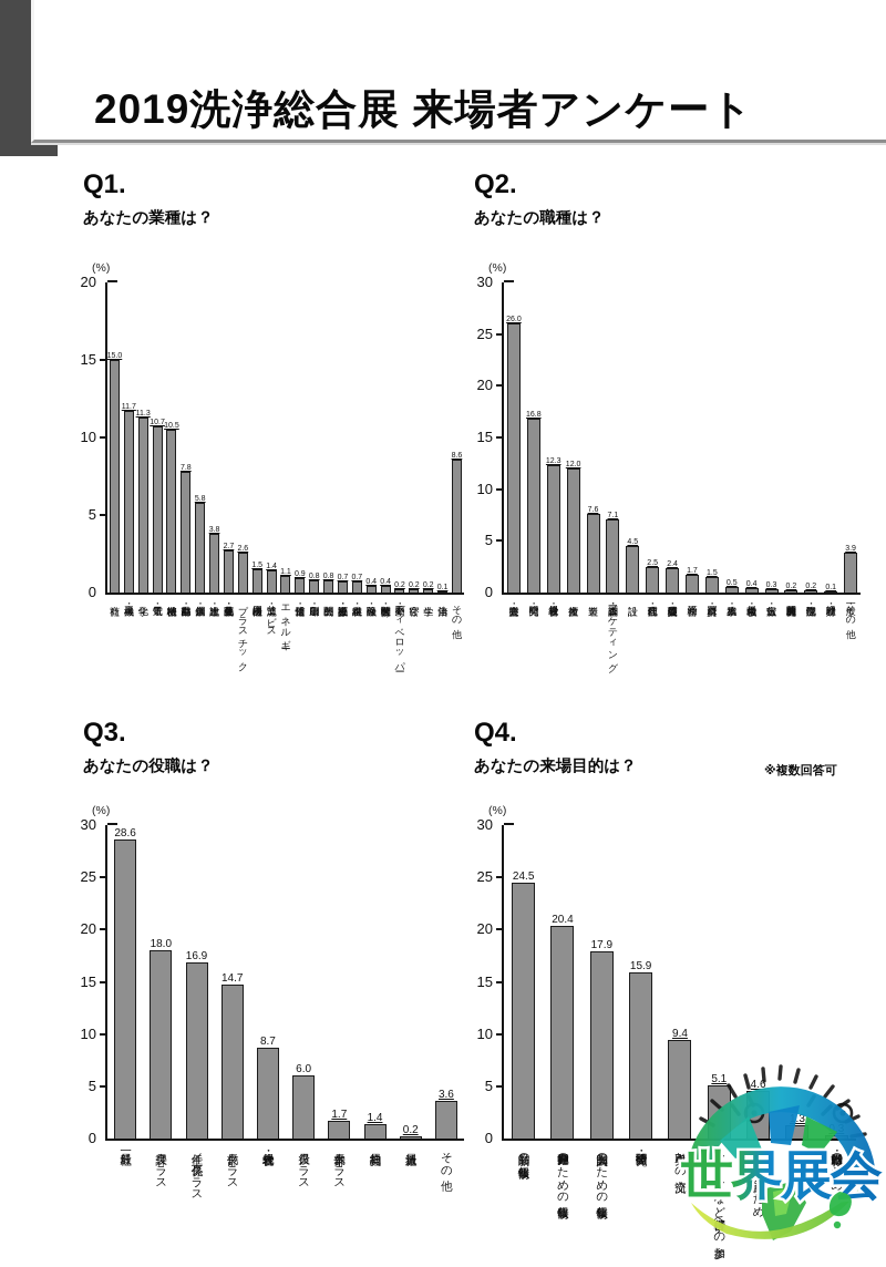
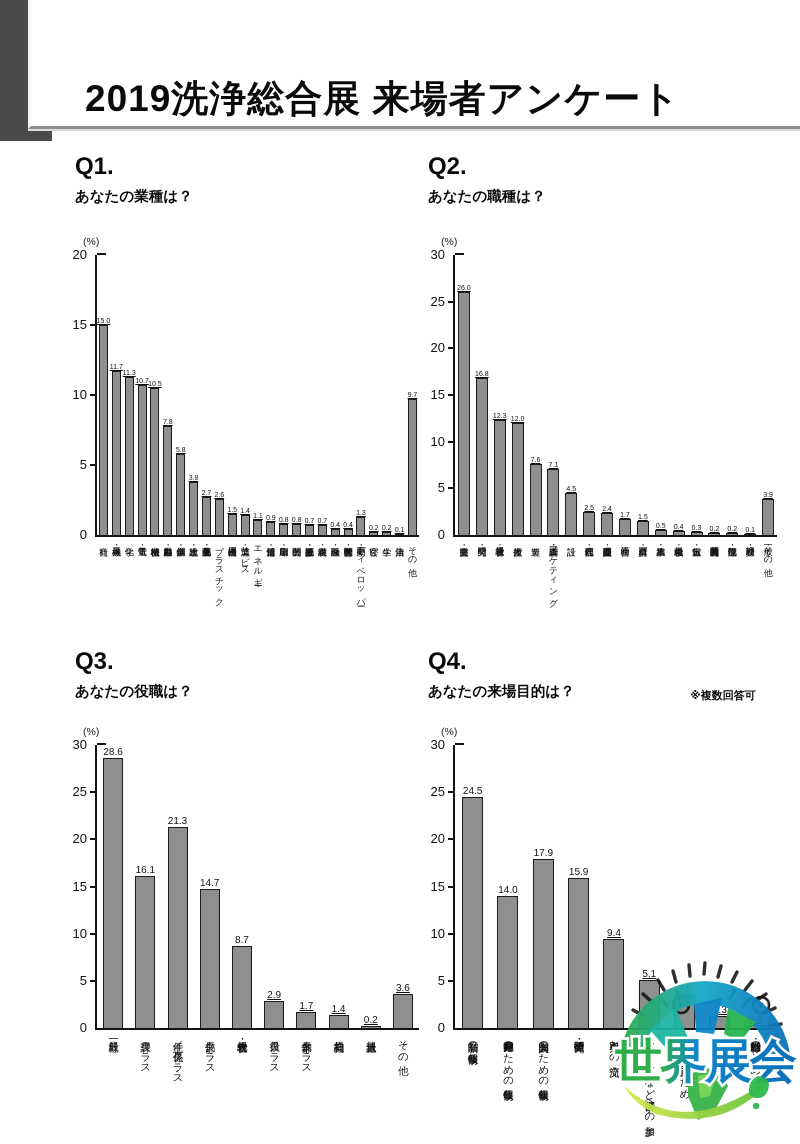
あなたの業種は？/不動産・ディベロッパー: 0.2 -> 1.3
あなたの業種は？/その他: 8.6 -> 9.7
あなたの役職は？/課長クラス: 18.0 -> 16.1
あなたの役職は？/主任／係長クラス: 16.9 -> 21.3
あなたの役職は？/役員クラス: 6.0 -> 2.9
あなたの来場目的は？/業界動向把握のための情報収集: 20.4 -> 14.0
あなたの来場目的は？/出展社との商談のため: 4.6 -> 3.5
